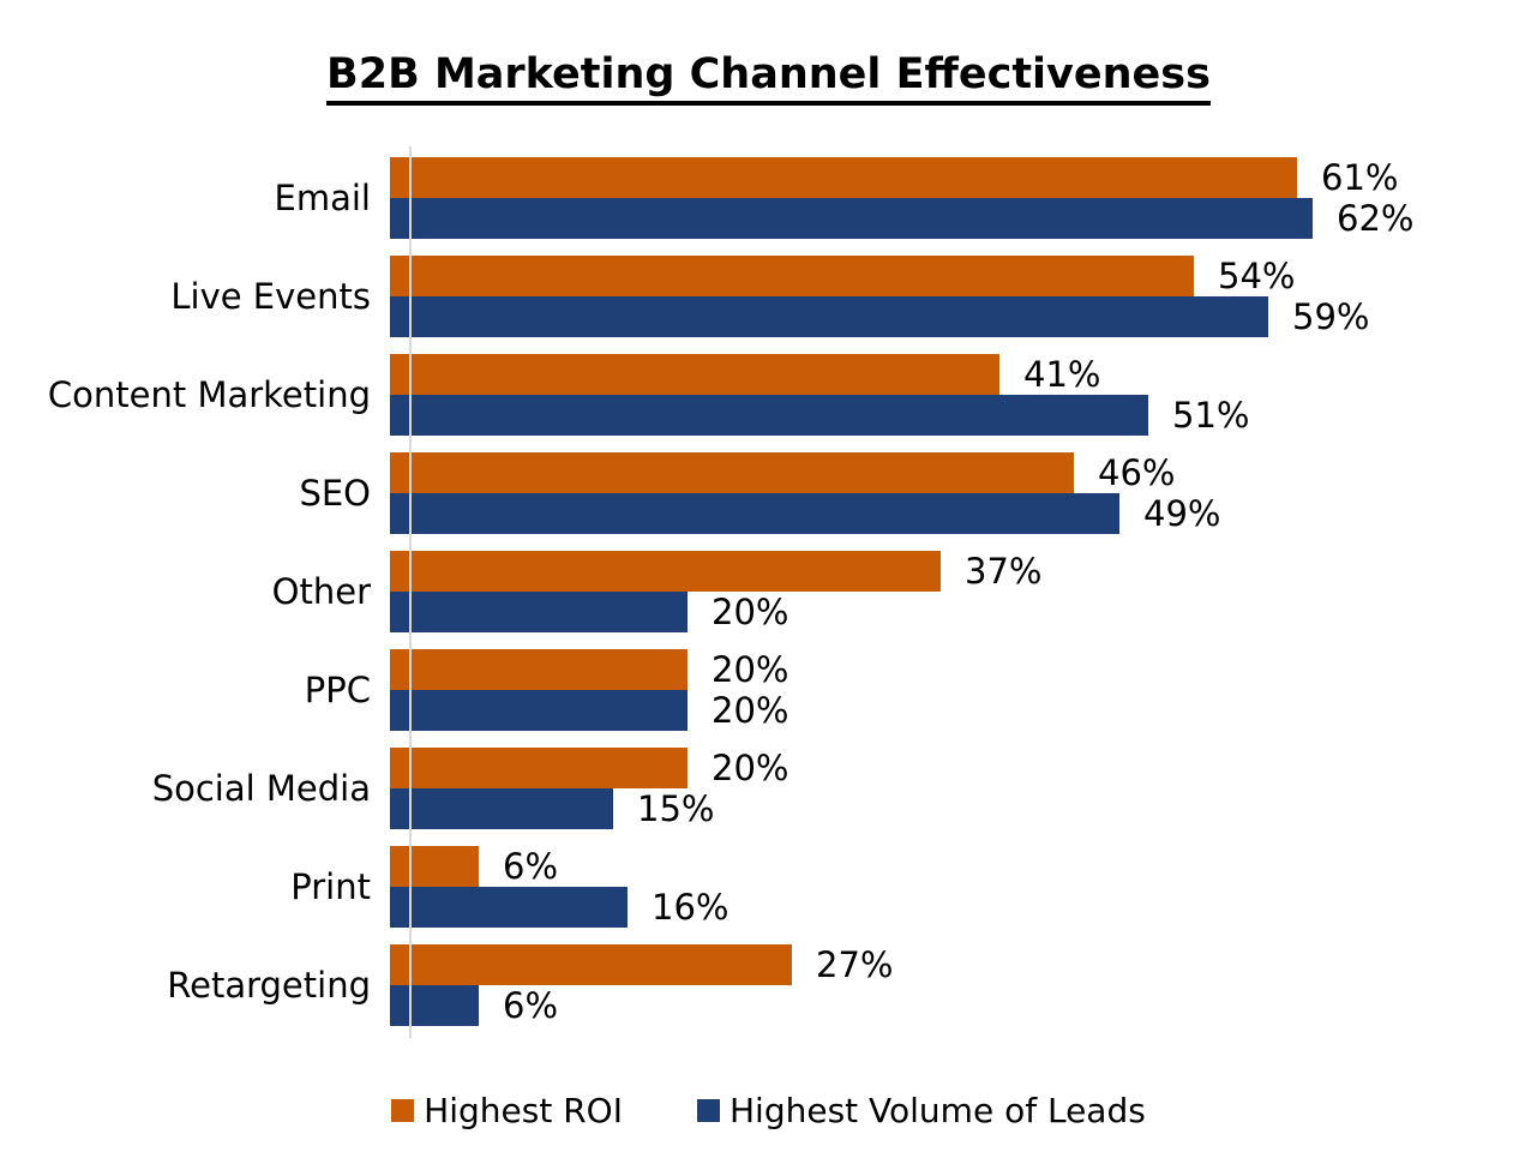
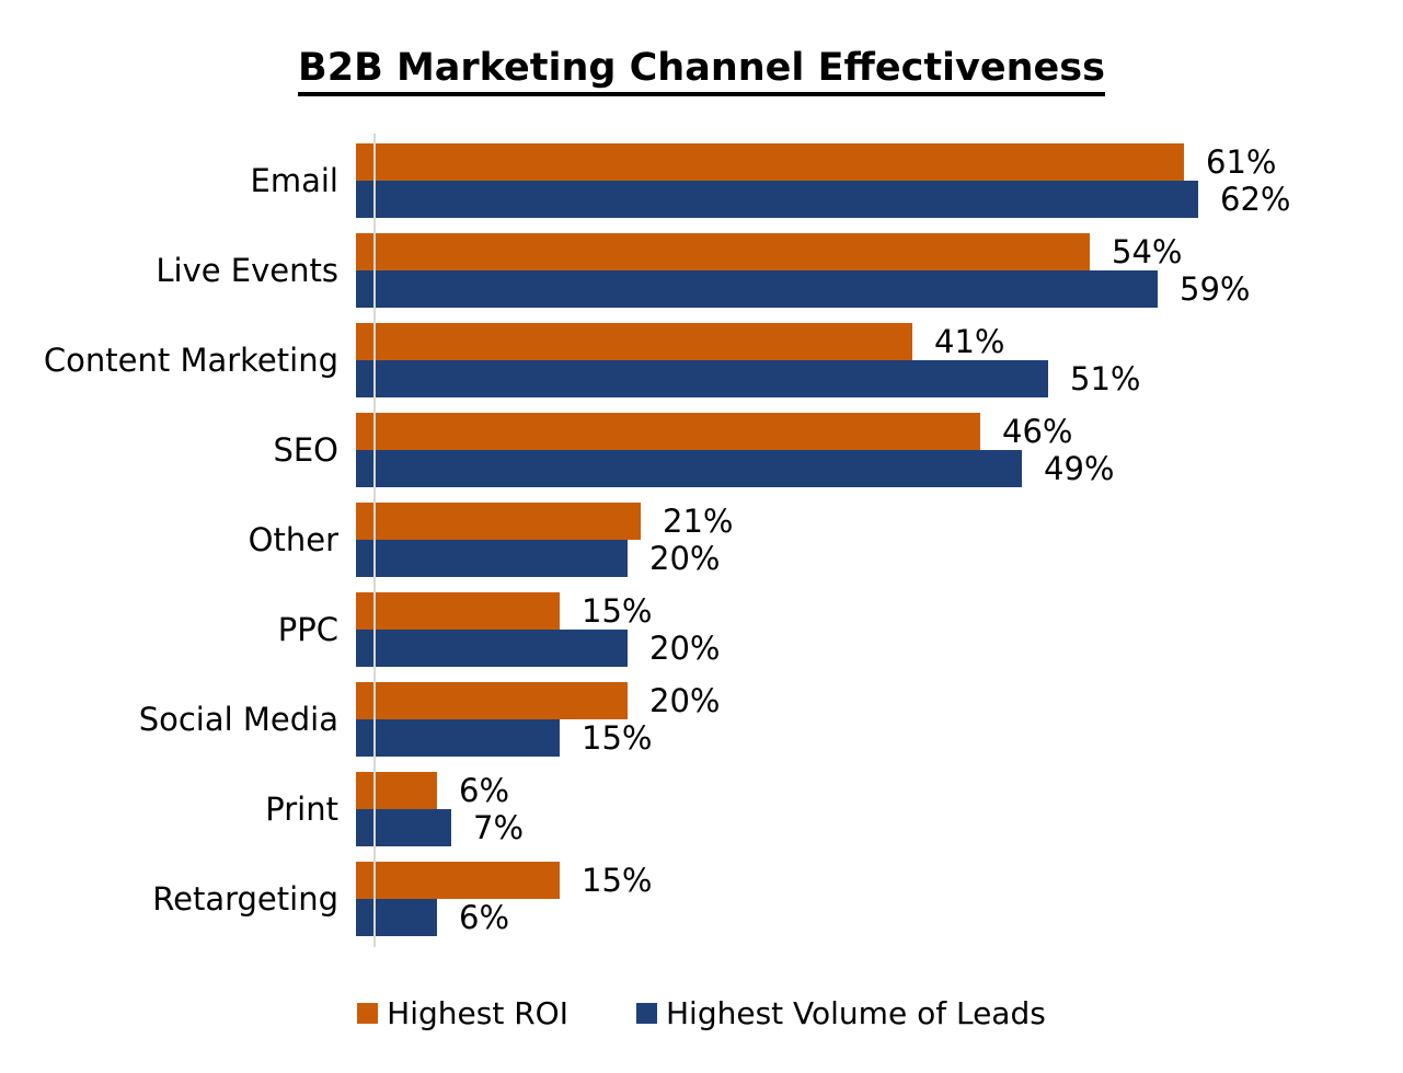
Highest ROI/Other: 37% -> 21%
Highest ROI/PPC: 20% -> 15%
Highest Volume of Leads/Print: 16% -> 7%
Highest ROI/Retargeting: 27% -> 15%
